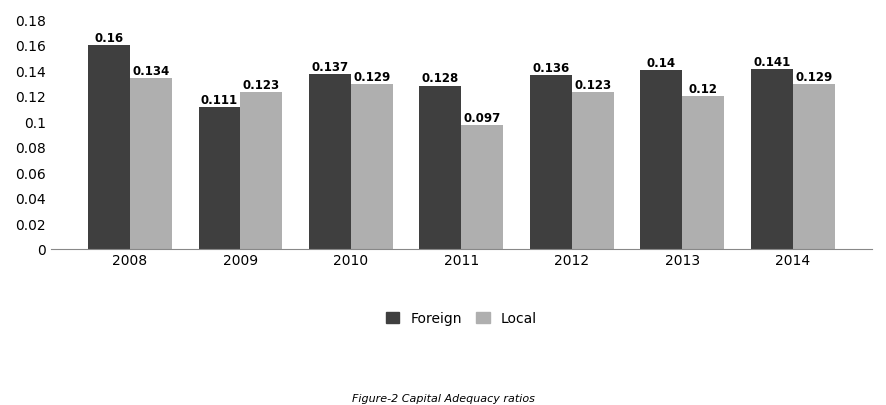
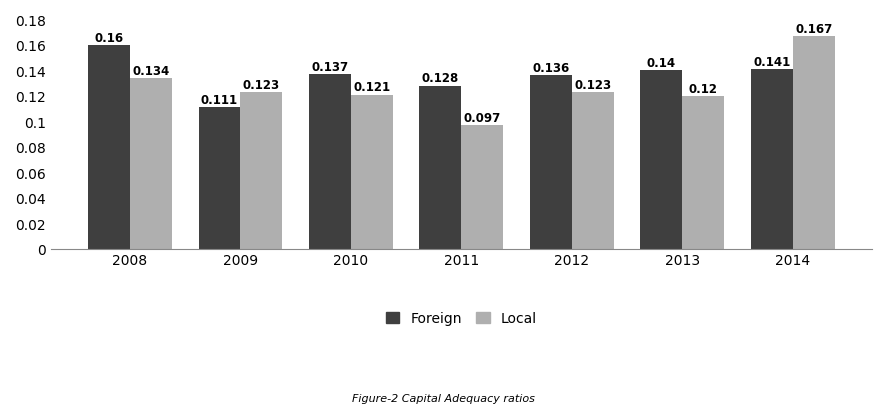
Local/2010: 0.129 -> 0.121
Local/2014: 0.129 -> 0.167
